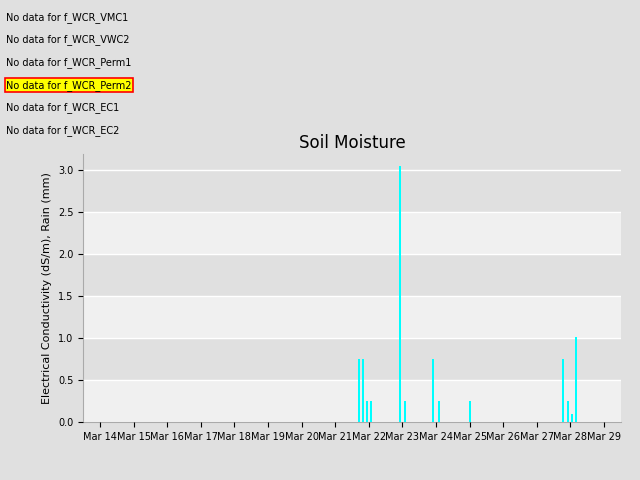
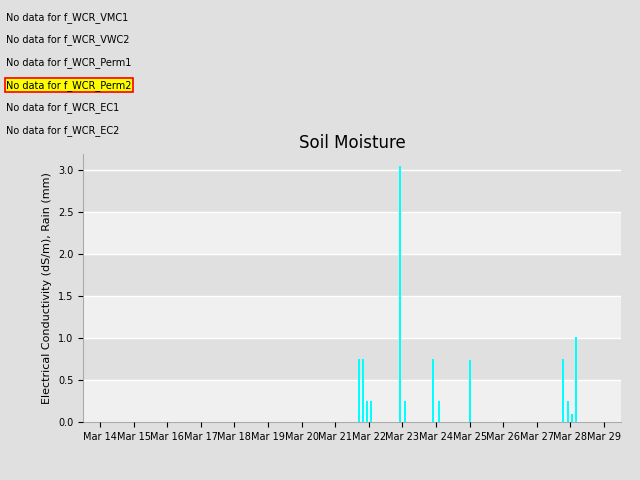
Mar 25: 0.25 -> 0.74
